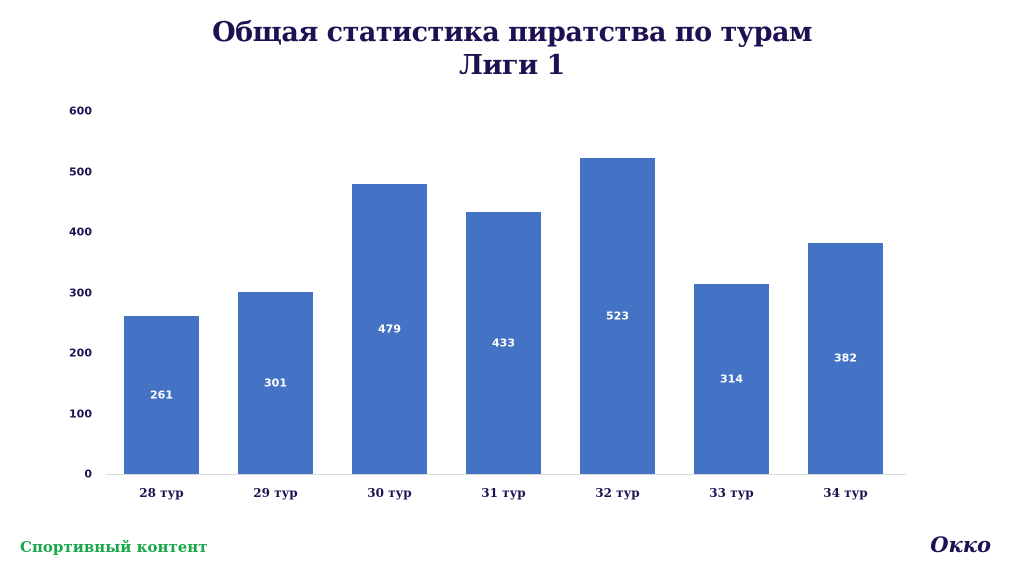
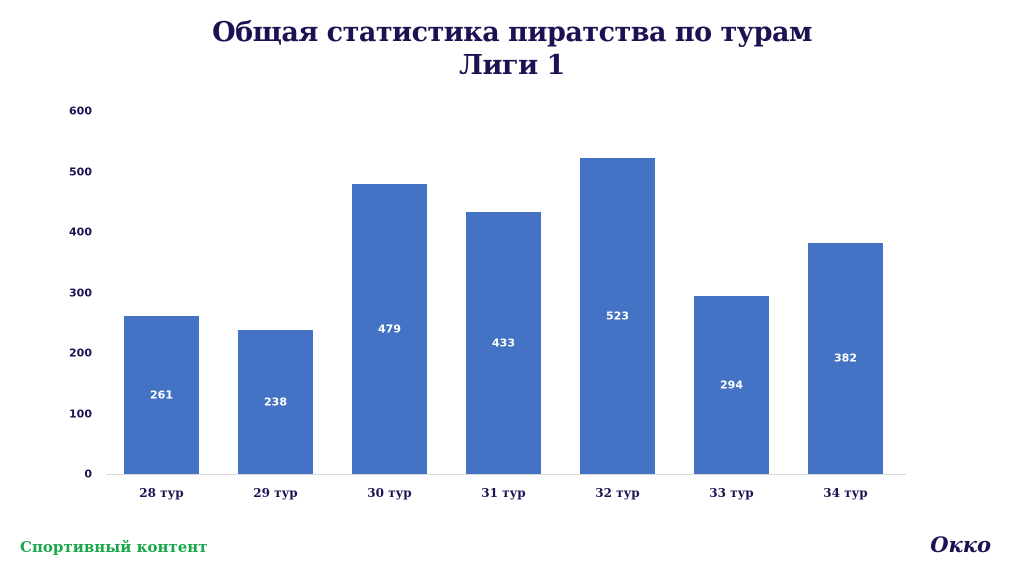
29 тур: 301 -> 238
33 тур: 314 -> 294
